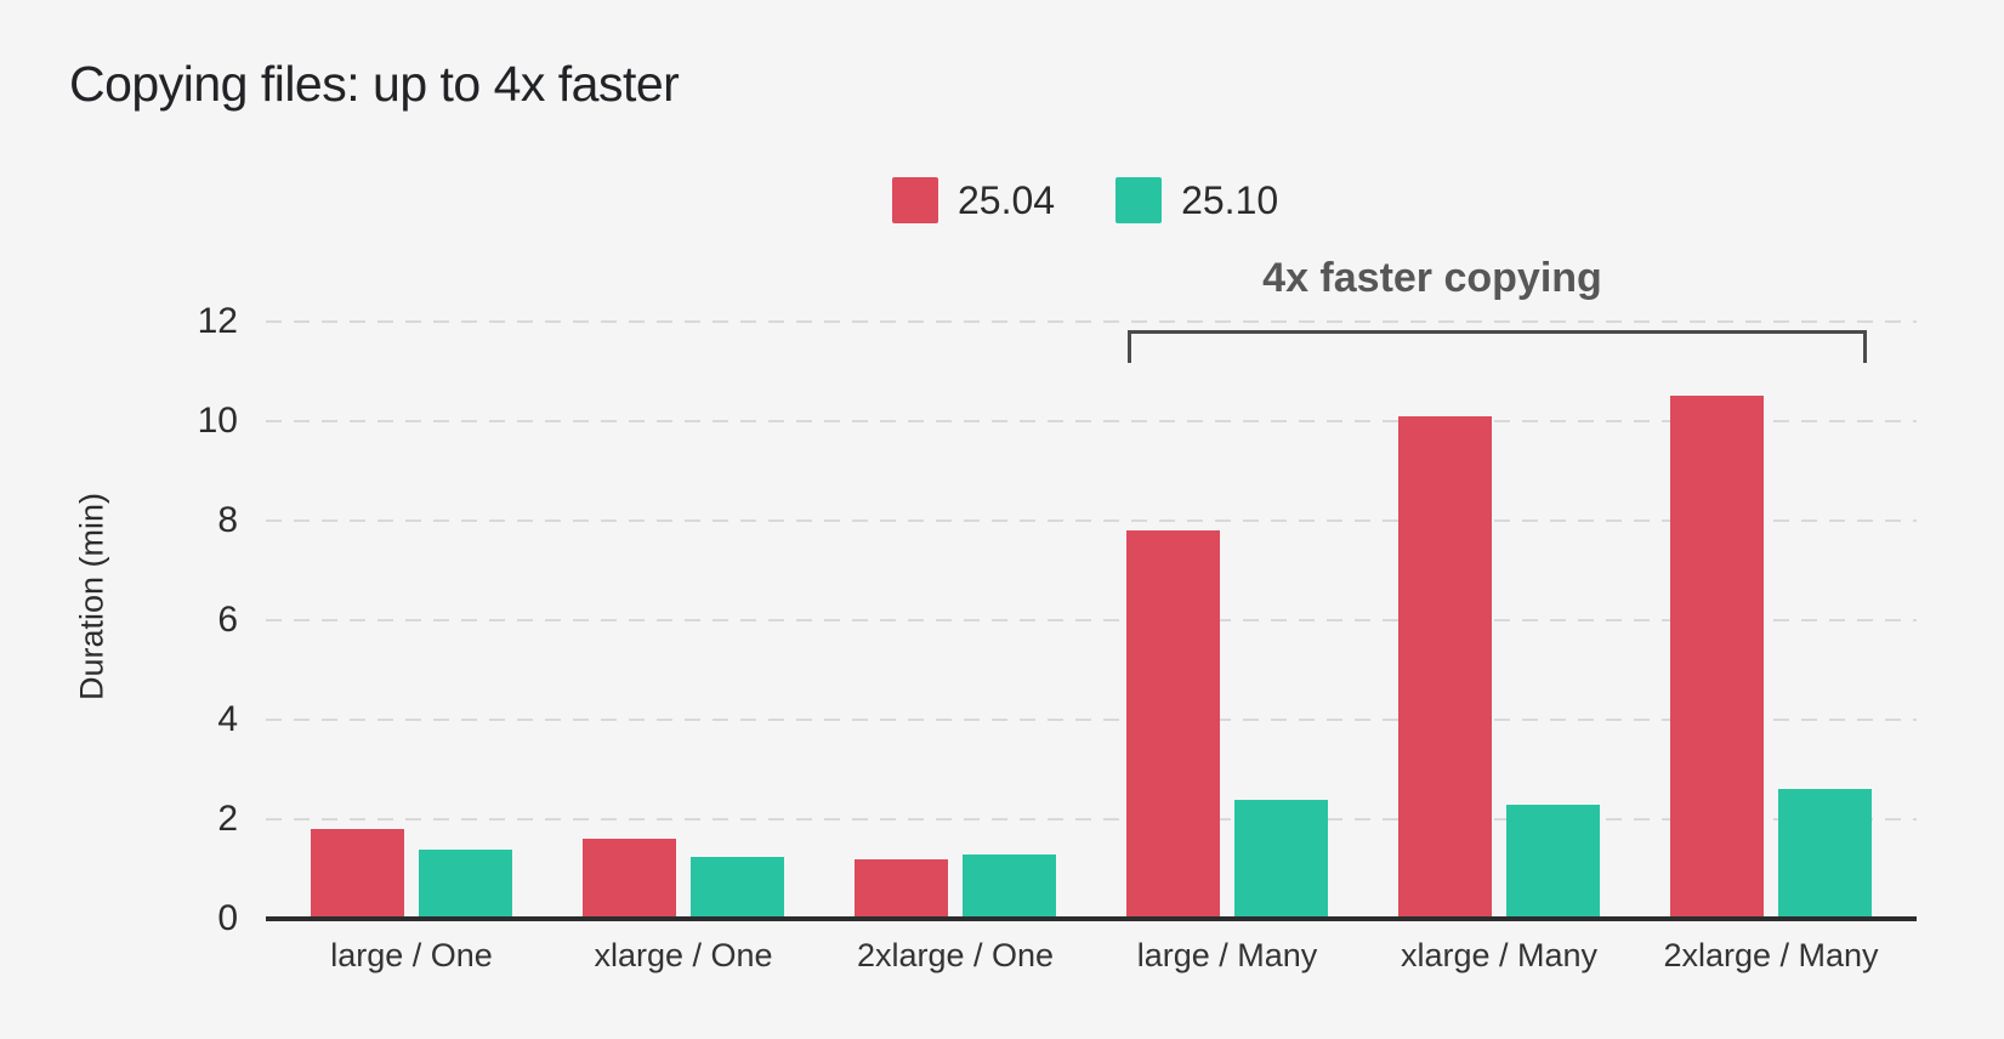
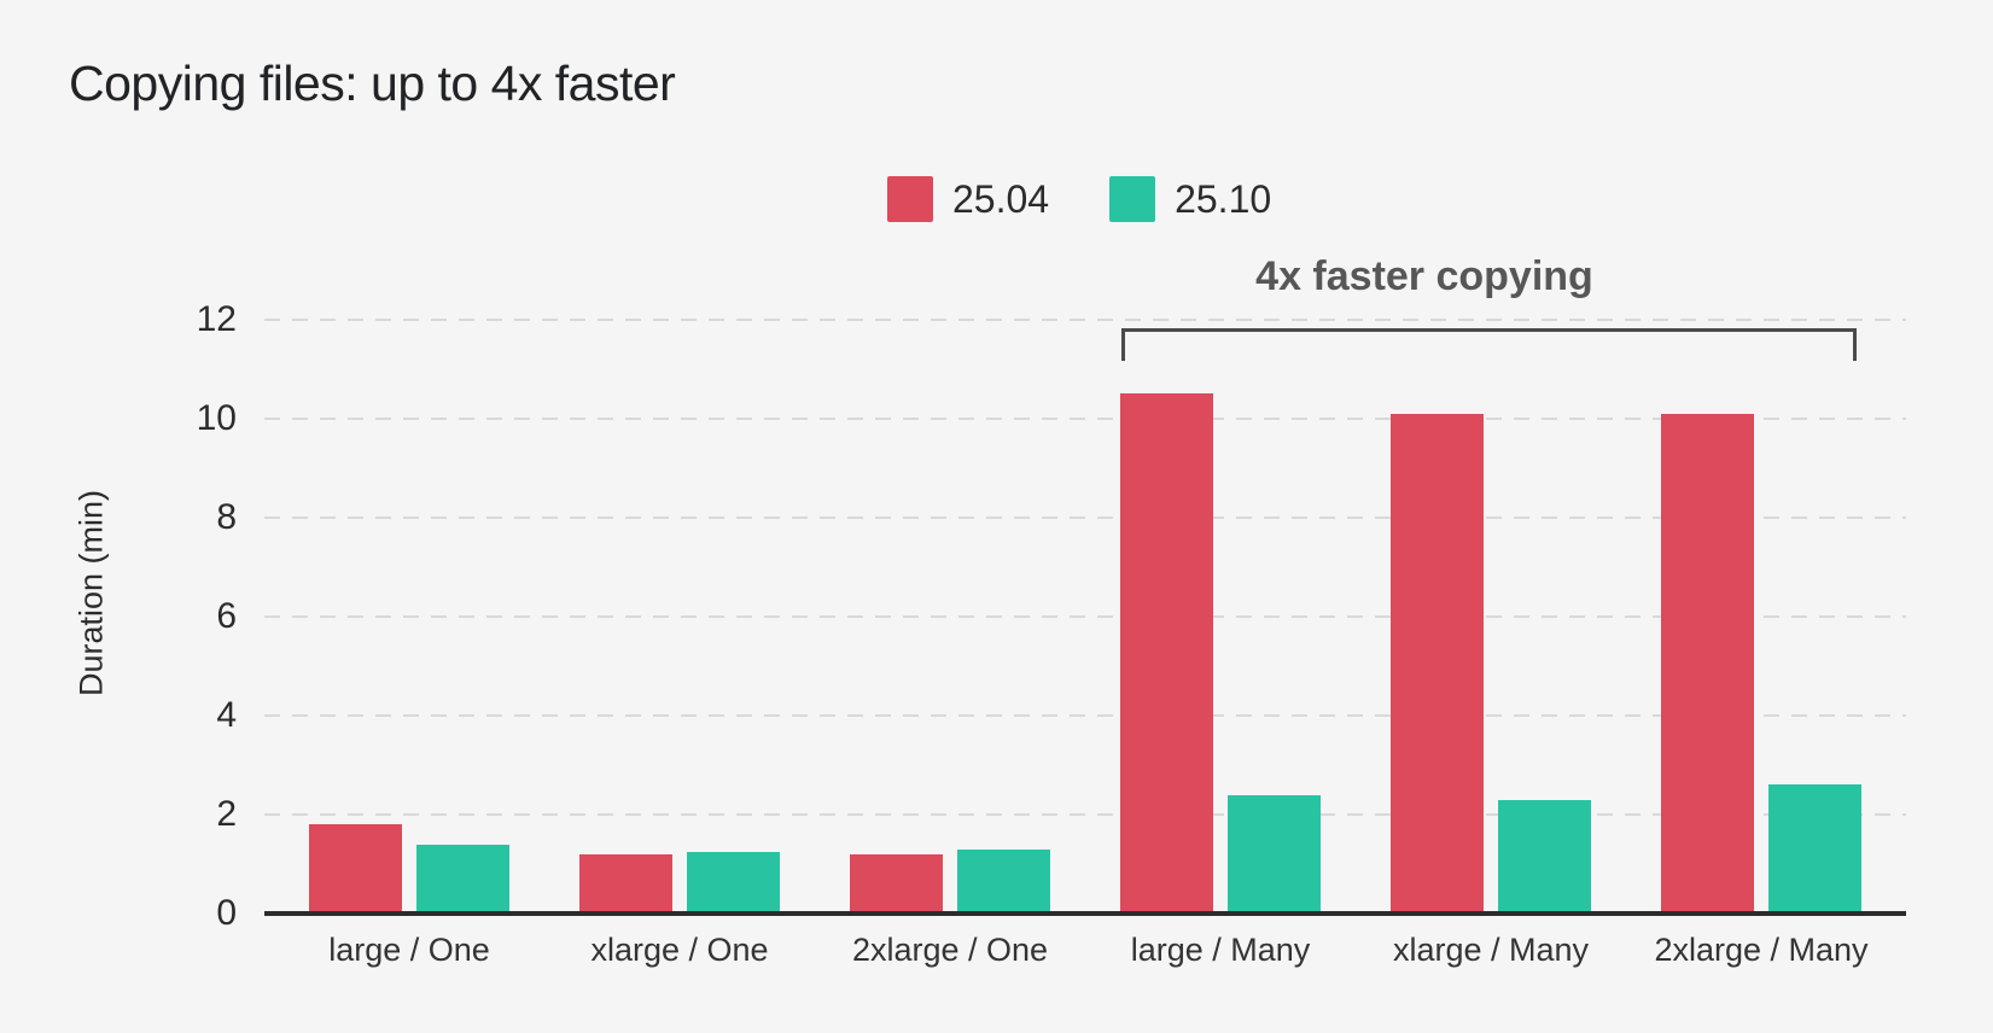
25.04/xlarge / One: 1.6 -> 1.2
25.04/large / Many: 7.8 -> 10.5
25.04/2xlarge / Many: 10.5 -> 10.1
